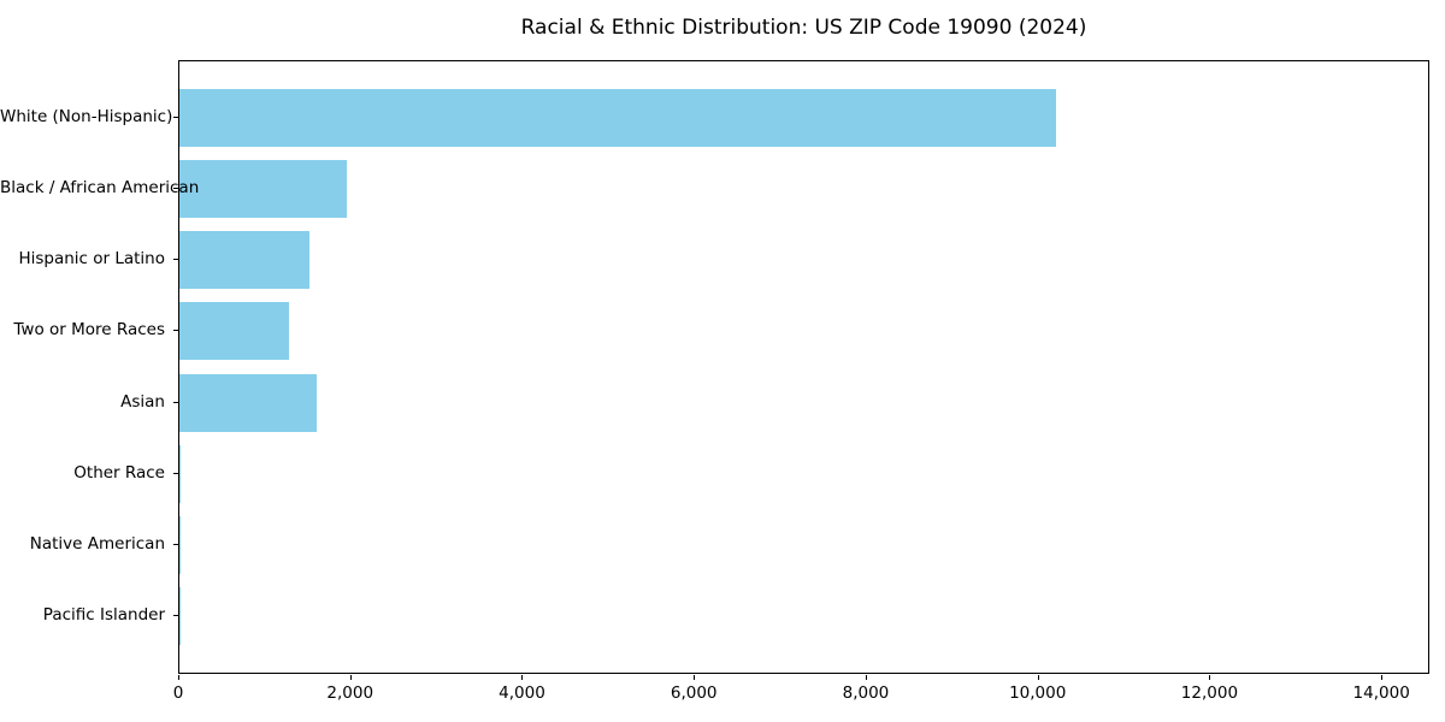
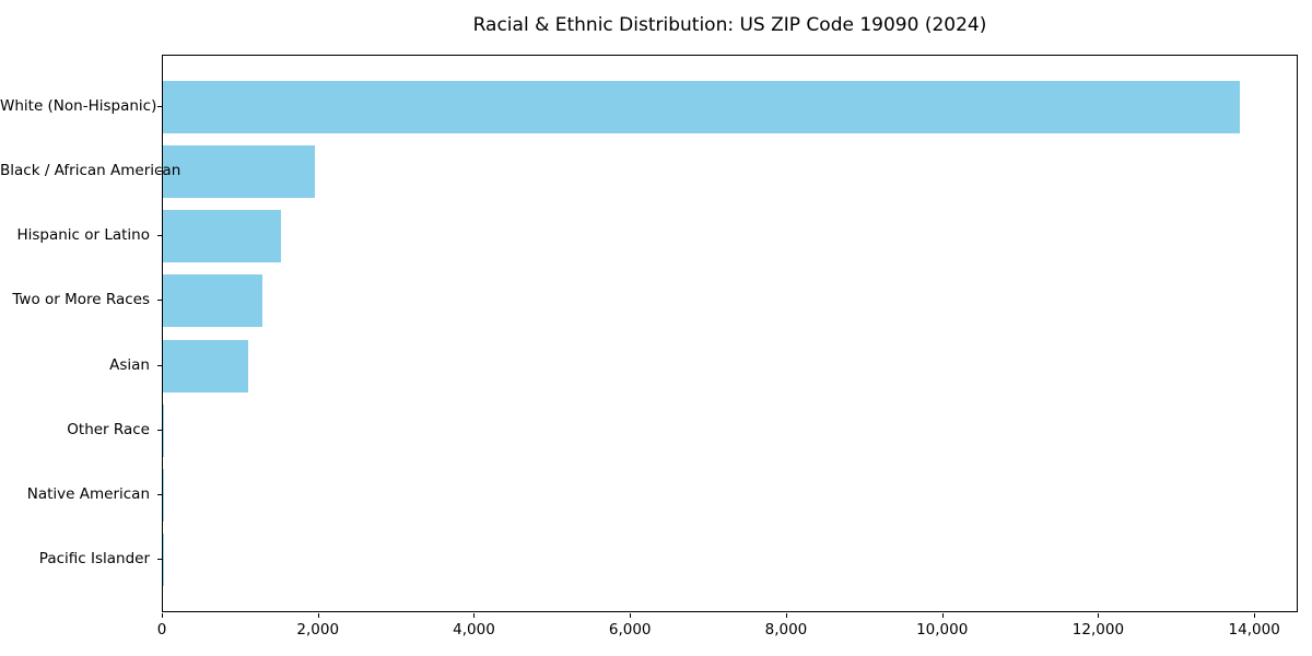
White (Non-Hispanic): 10200 -> 13800
Asian: 1600 -> 1100
